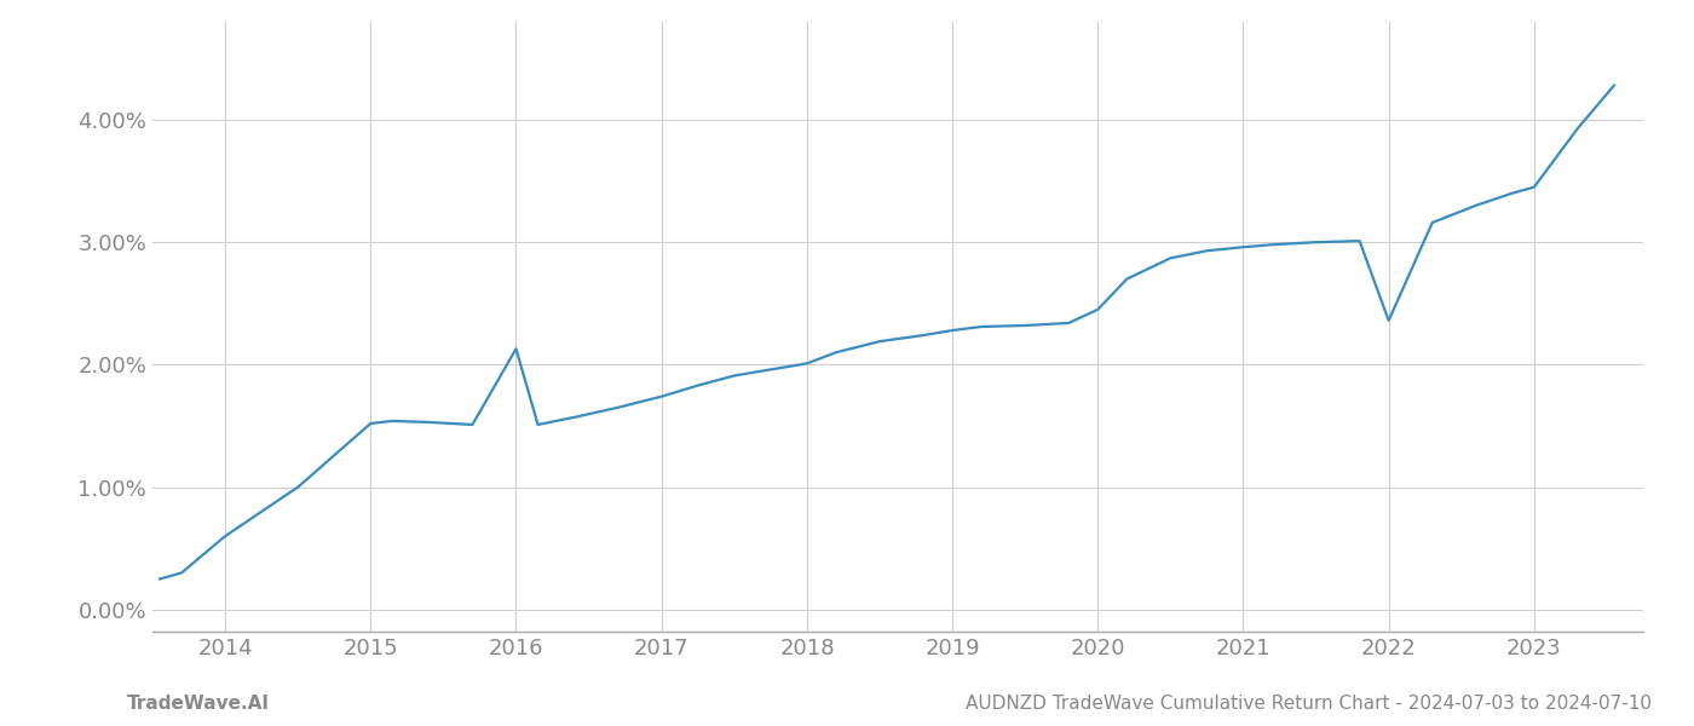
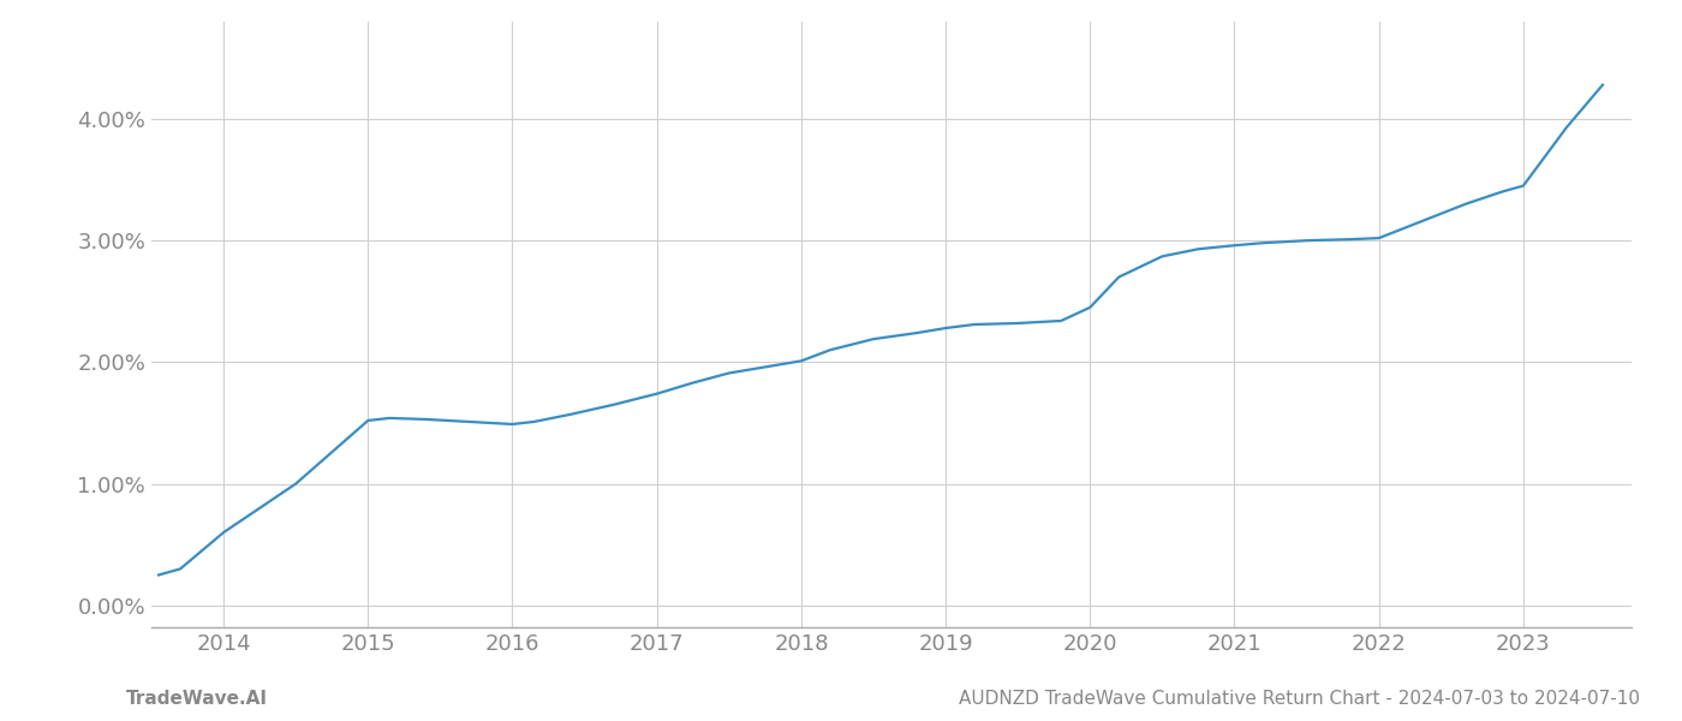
2016: 2.13% -> 1.49%
2022: 2.36% -> 3.02%
